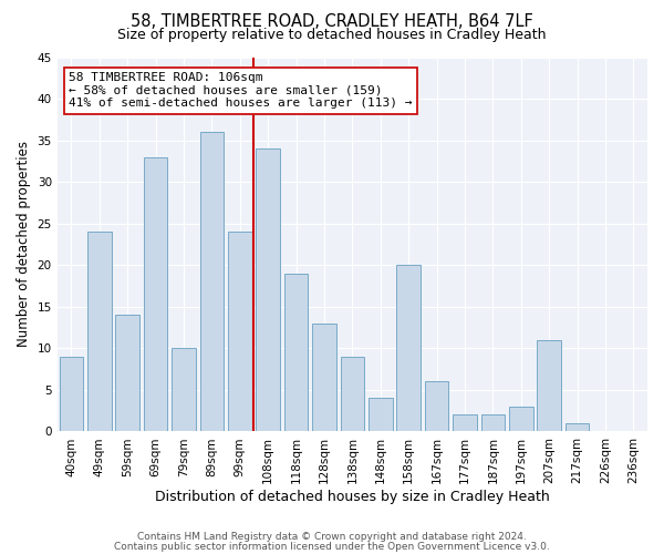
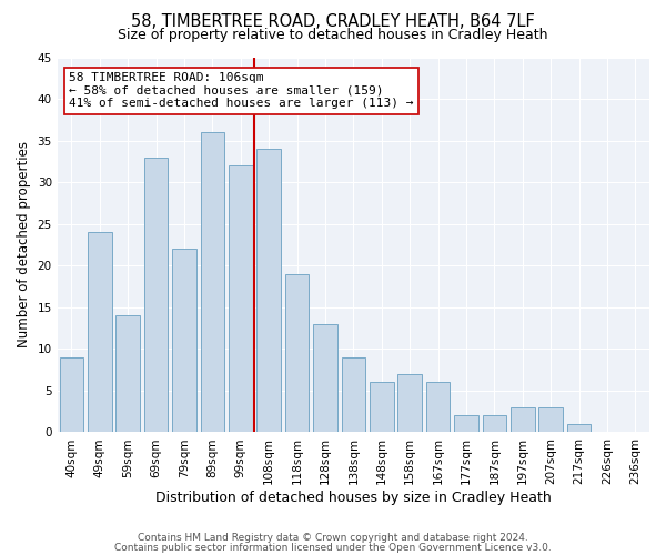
79sqm: 10 -> 22
99sqm: 24 -> 32
148sqm: 4 -> 6
158sqm: 20 -> 7
207sqm: 11 -> 3
